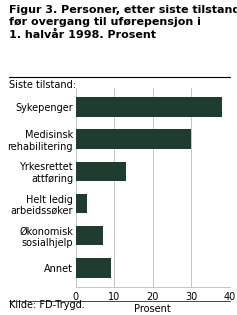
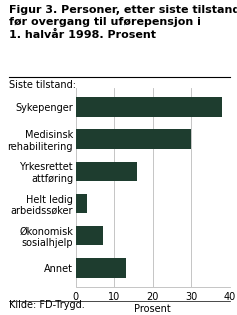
Yrkesrettet attføring: 13 -> 16
Annet: 9 -> 13
